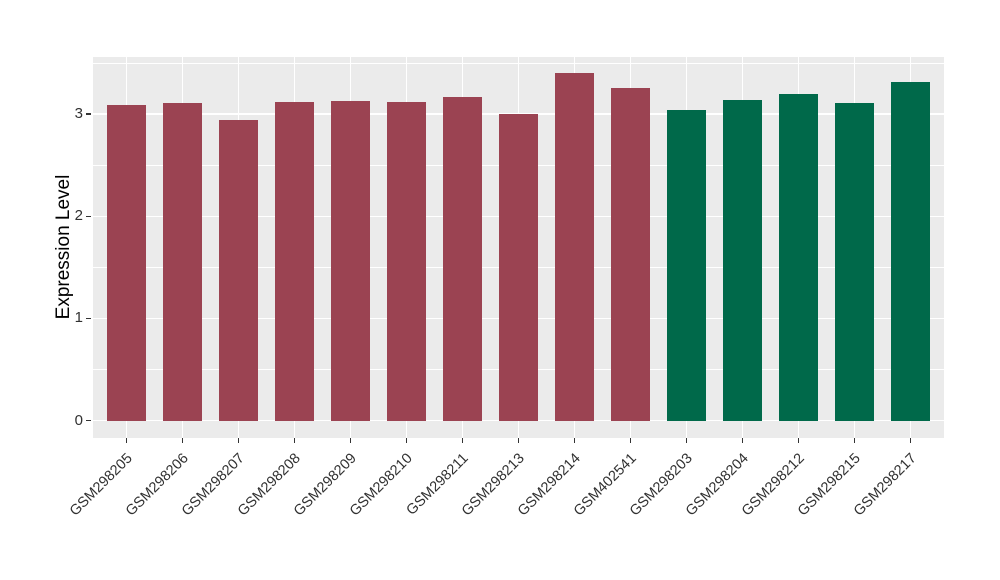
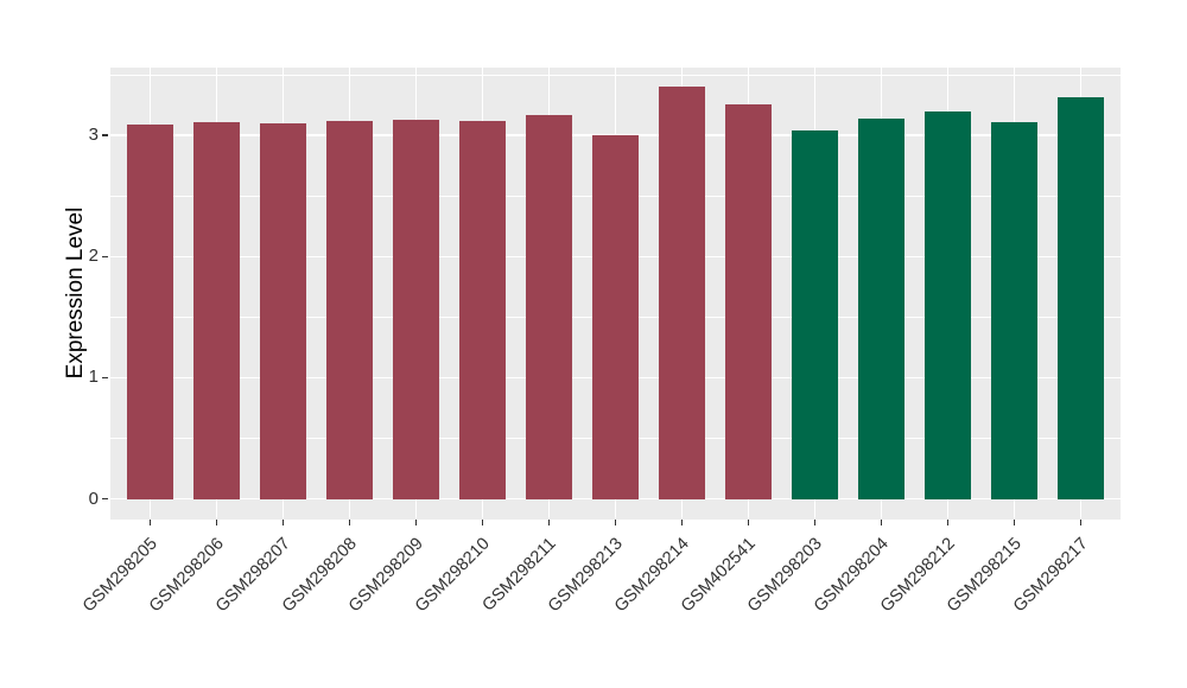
GSM298207: 2.94 -> 3.10
